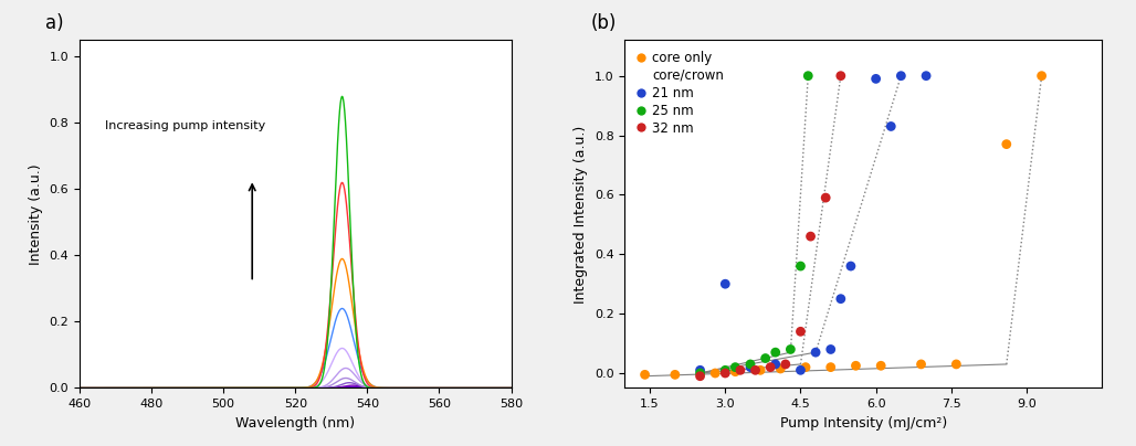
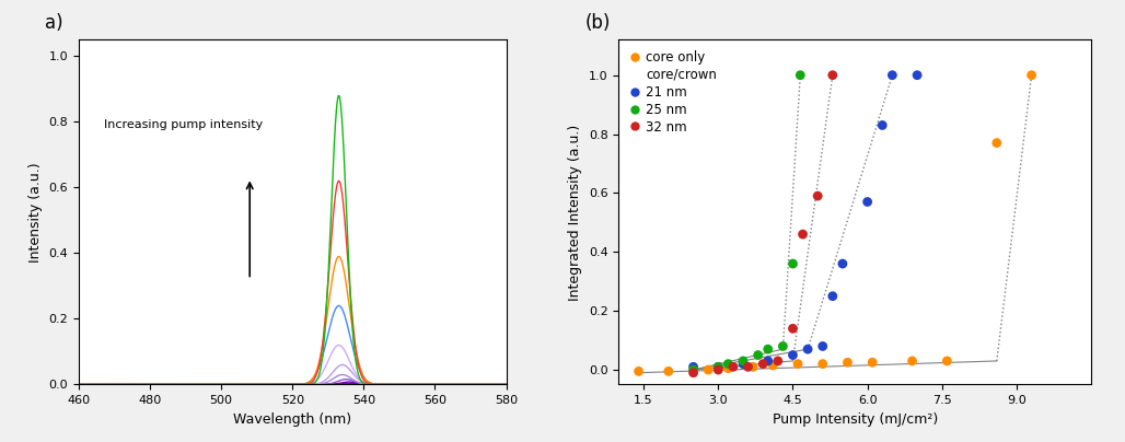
21 nm/3.0: 0.30 -> 0.01
21 nm/4.5: 0.01 -> 0.05
21 nm/6.0: 0.99 -> 0.57
